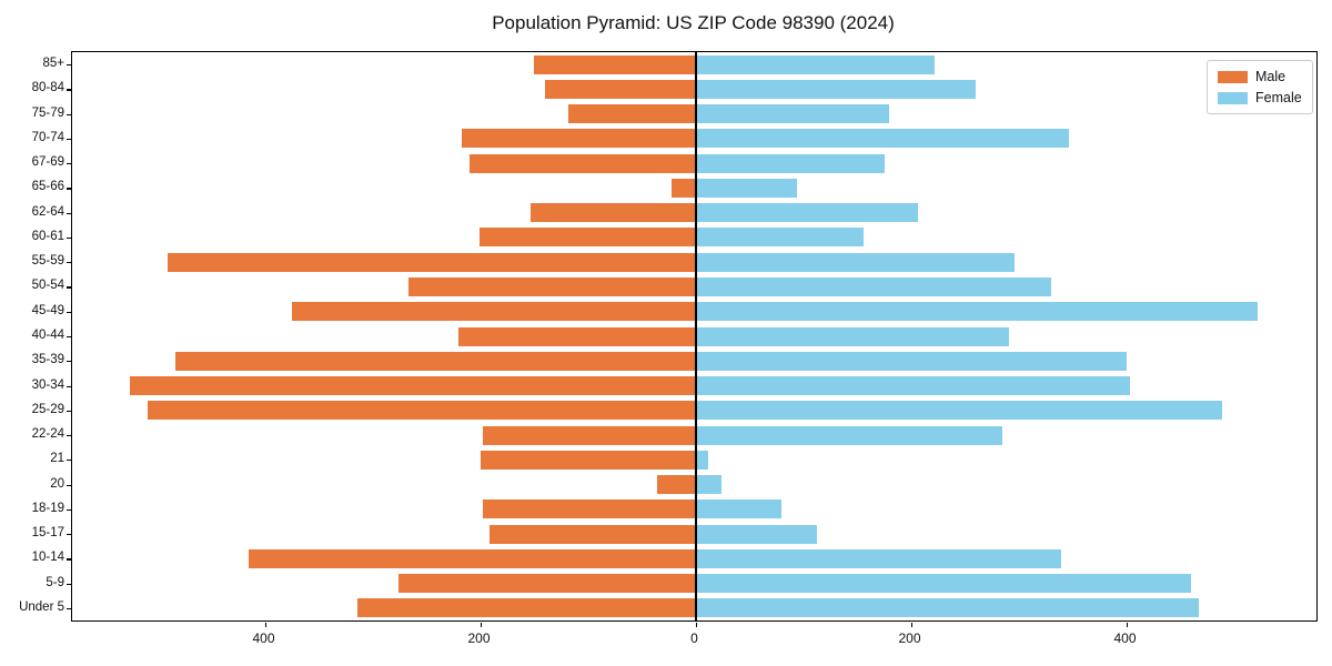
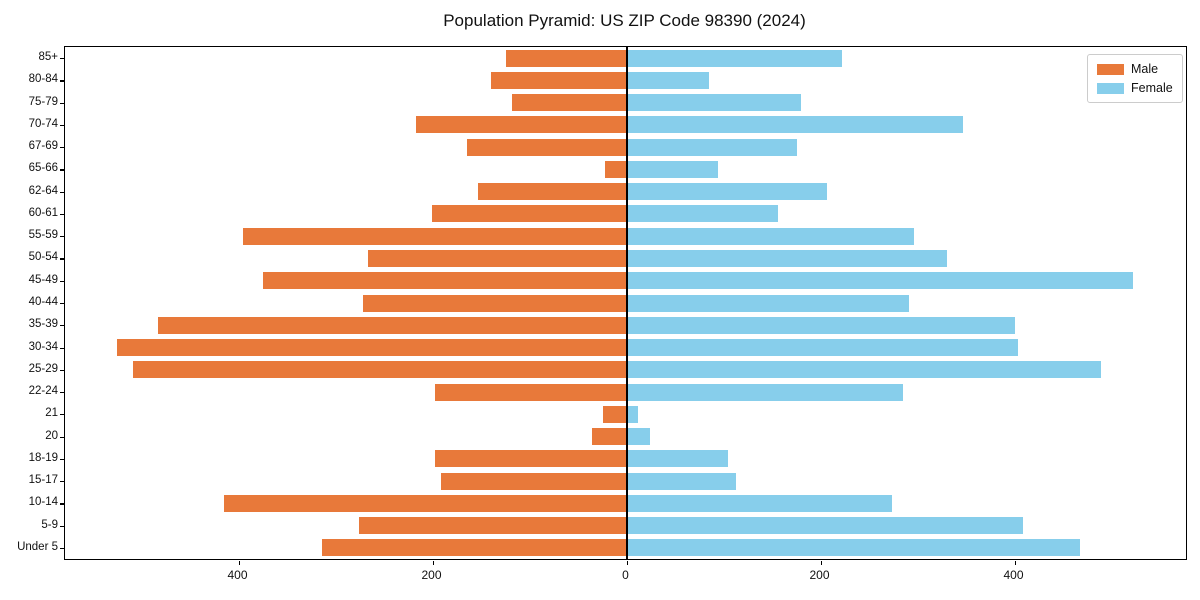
Male/85+: 150 -> 120
Female/80-84: 260 -> 80
Male/67-69: 210 -> 160
Male/55-59: 490 -> 400
Male/40-44: 220 -> 270
Male/21: 200 -> 20
Female/18-19: 80 -> 100
Female/10-14: 340 -> 270
Female/5-9: 460 -> 410
